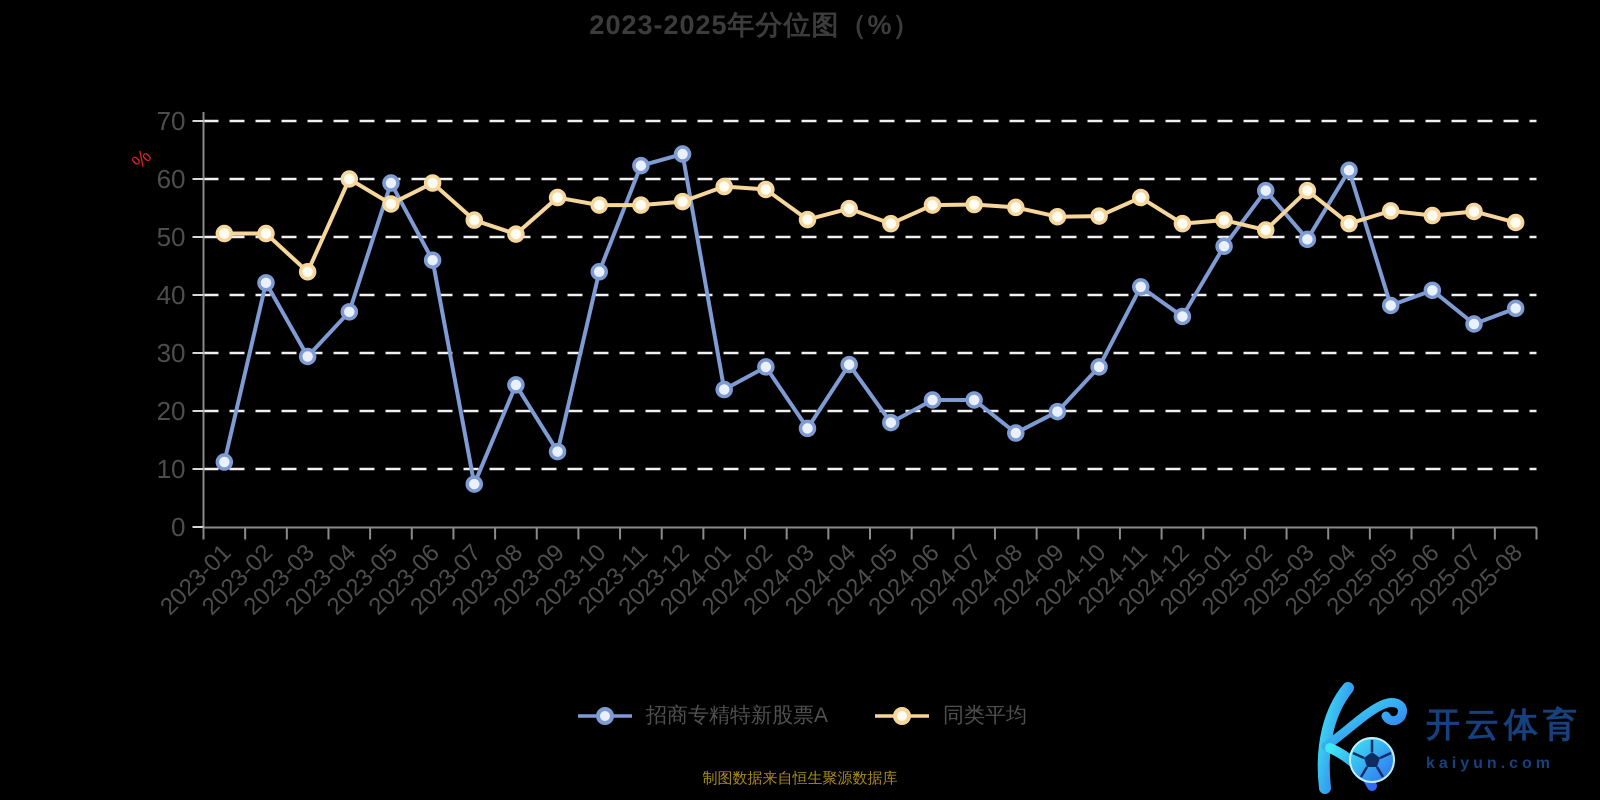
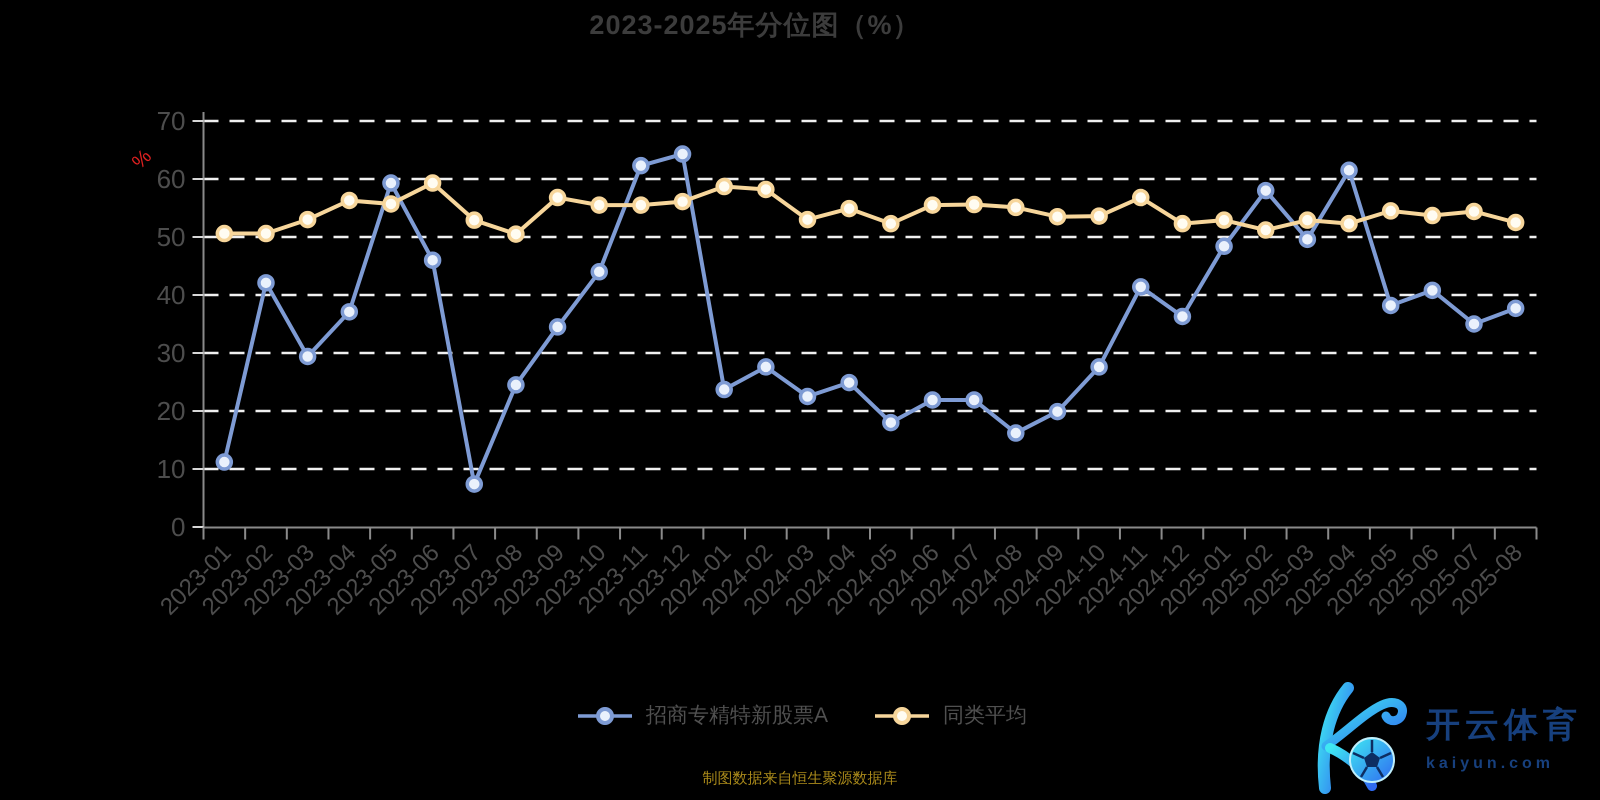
同类平均/2023-03: 44 -> 53
同类平均/2023-04: 60 -> 56
招商专精特新股票A/2023-09: 13 -> 34
招商专精特新股票A/2024-03: 17 -> 22
招商专精特新股票A/2024-04: 28 -> 25
同类平均/2025-03: 58 -> 53
